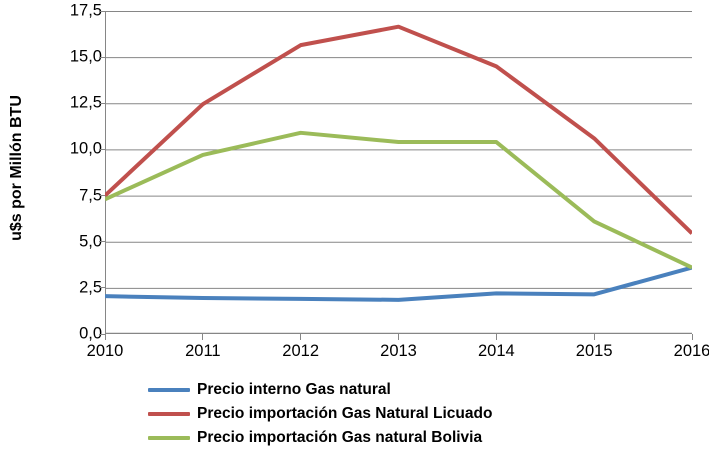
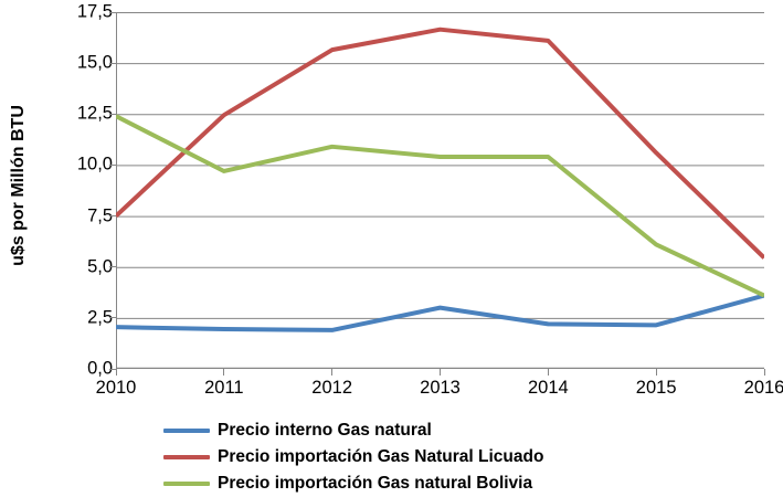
Precio importación Gas natural Bolivia/2010: 7,3 -> 12,4
Precio interno Gas natural/2013: 1,9 -> 3,0
Precio importación Gas Natural Licuado/2014: 14,5 -> 16,1
